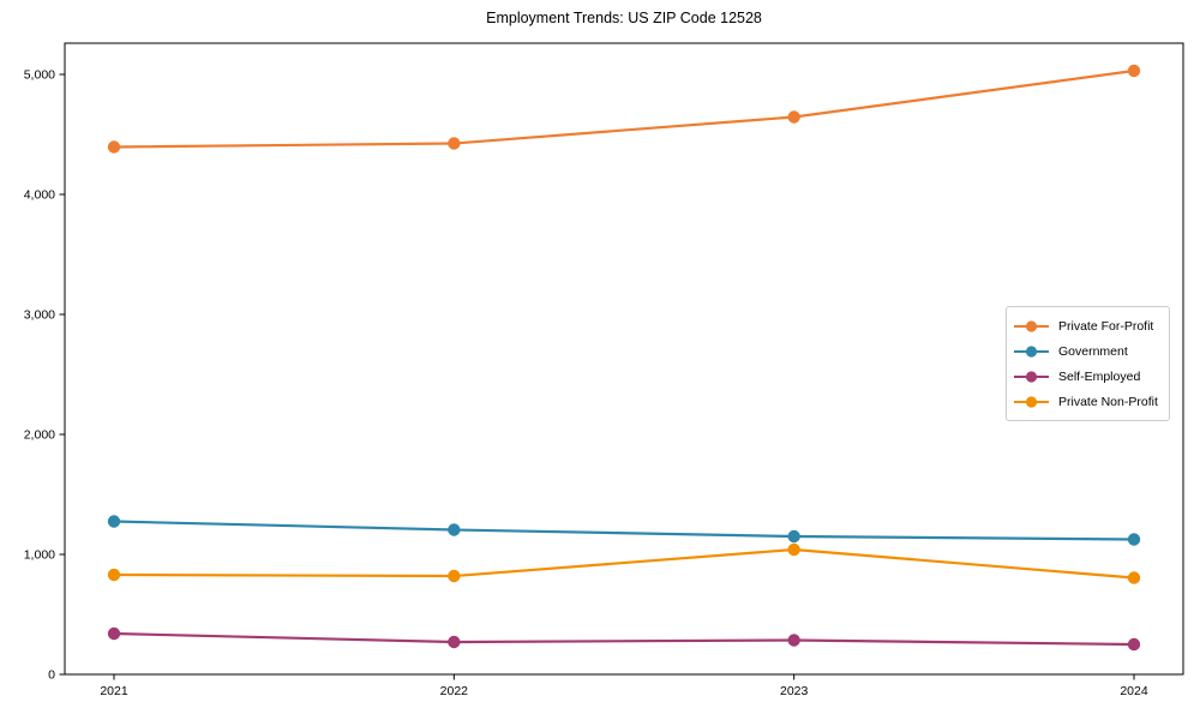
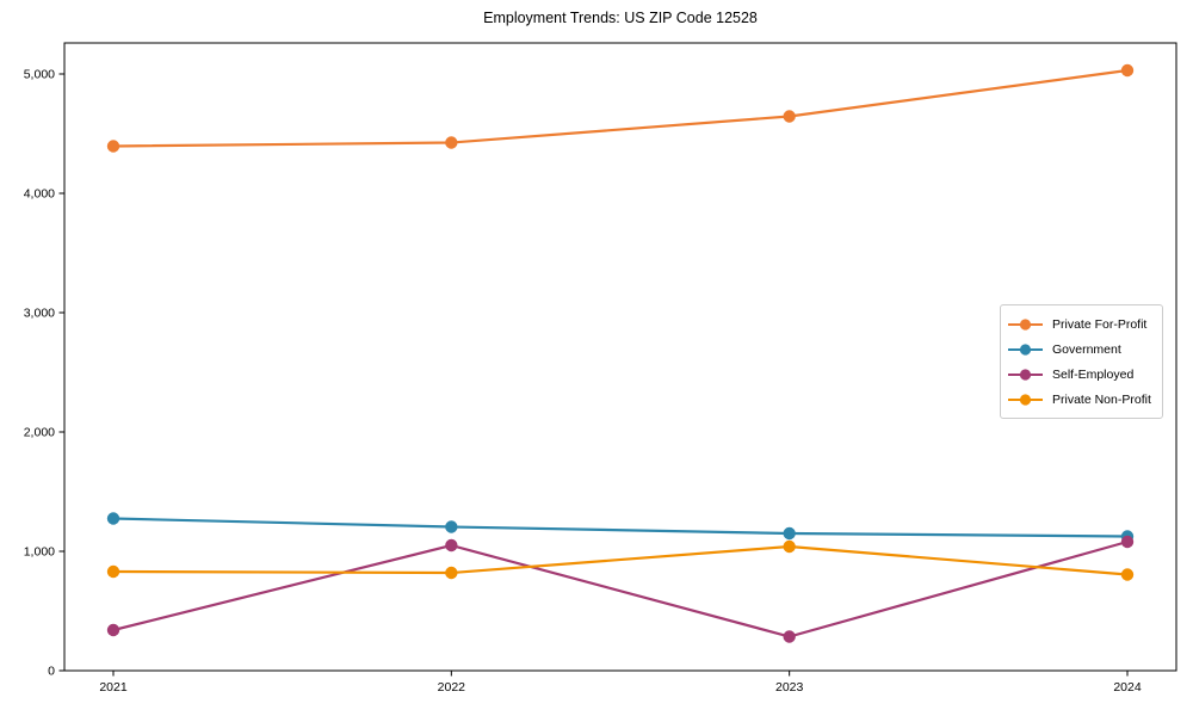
Self-Employed/2022: 270 -> 1050
Self-Employed/2024: 250 -> 1080
